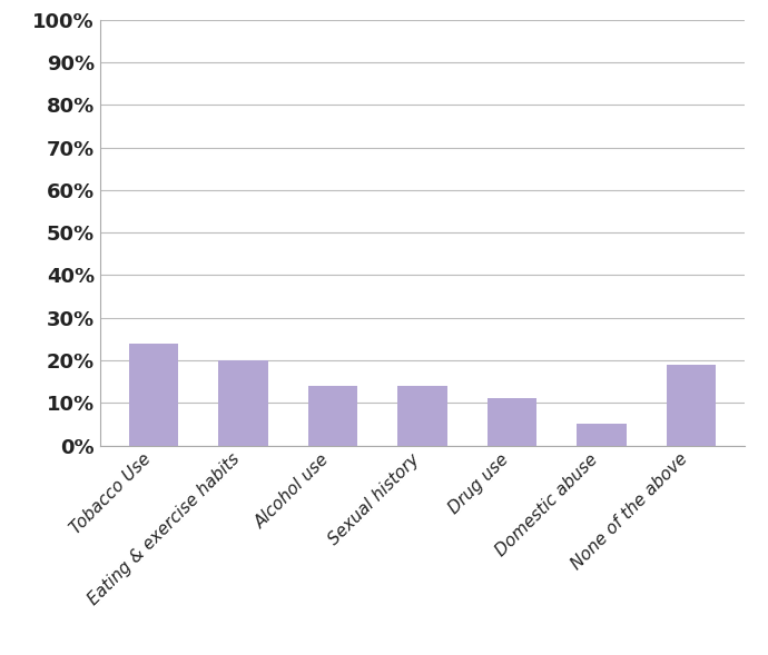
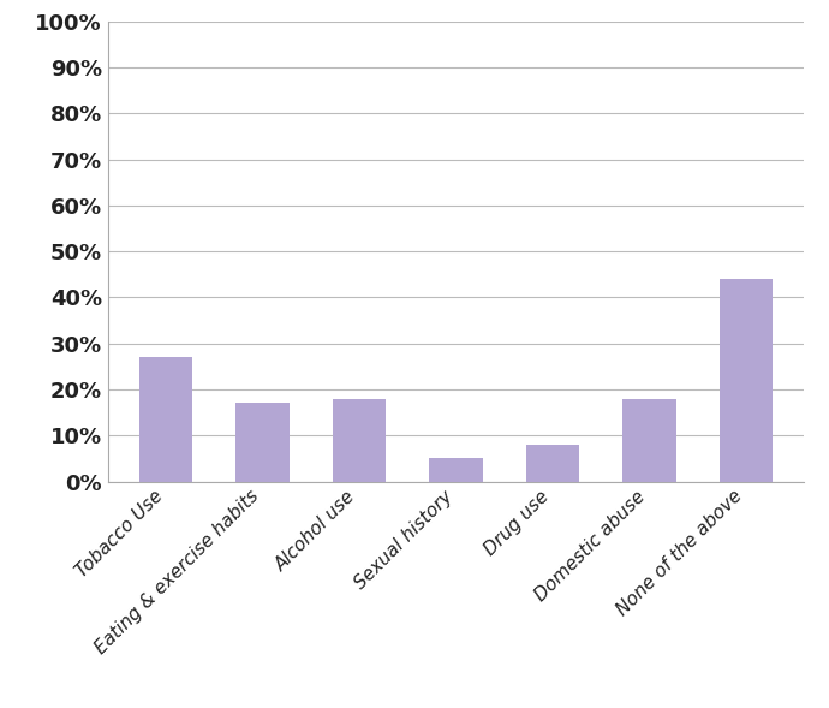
Tobacco Use: 24% -> 27%
Eating & exercise habits: 20% -> 17%
Alcohol use: 14% -> 18%
Sexual history: 14% -> 5%
Drug use: 11% -> 8%
Domestic abuse: 5% -> 18%
None of the above: 19% -> 44%
